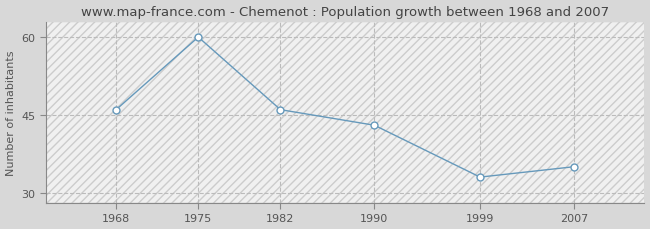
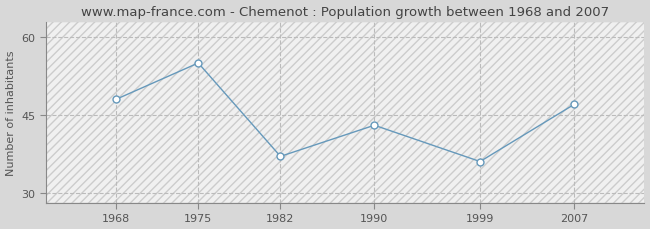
1968: 46 -> 48
1975: 60 -> 55
1982: 46 -> 37
1999: 33 -> 36
2007: 35 -> 47
